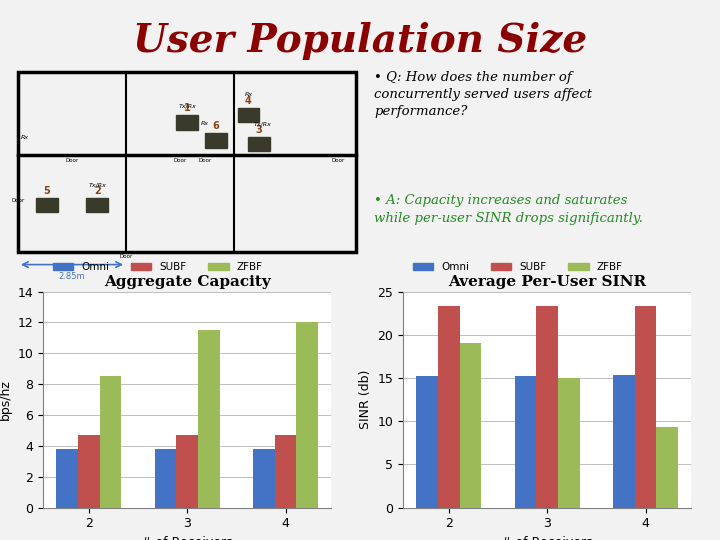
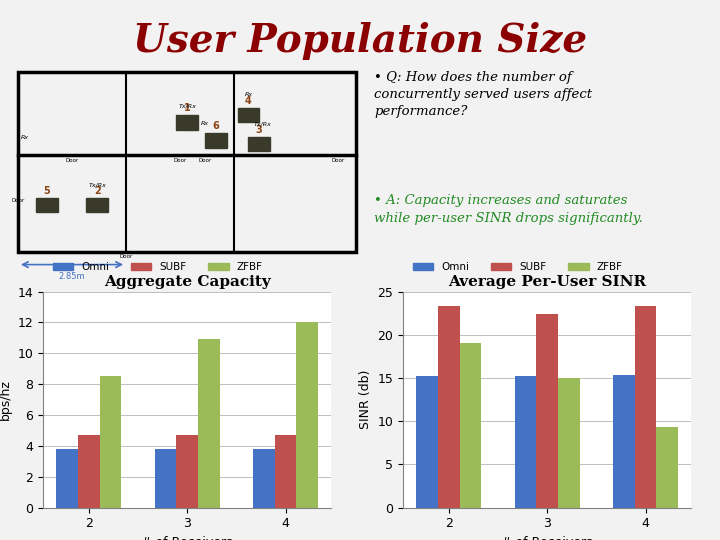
Aggregate Capacity/ZFBF/3: 11.5 -> 10.9
Average Per-User SINR/SUBF/3: 23.3 -> 22.4
